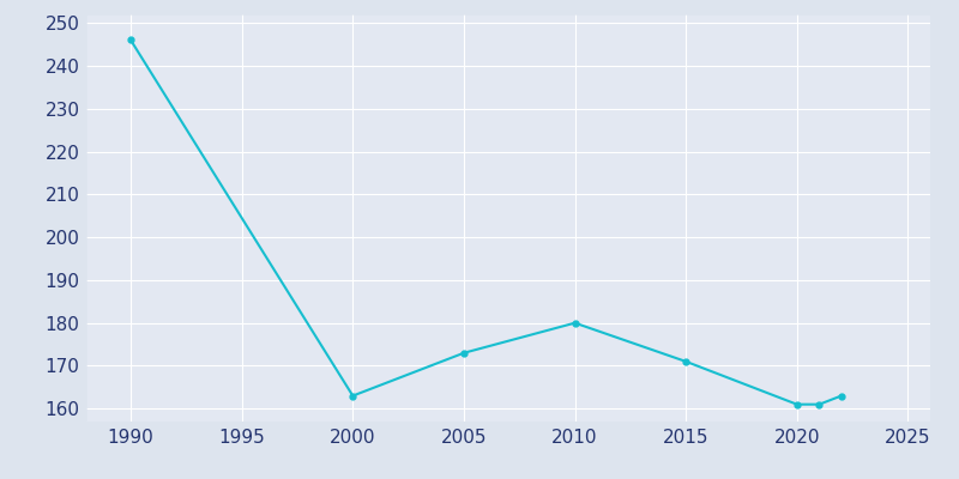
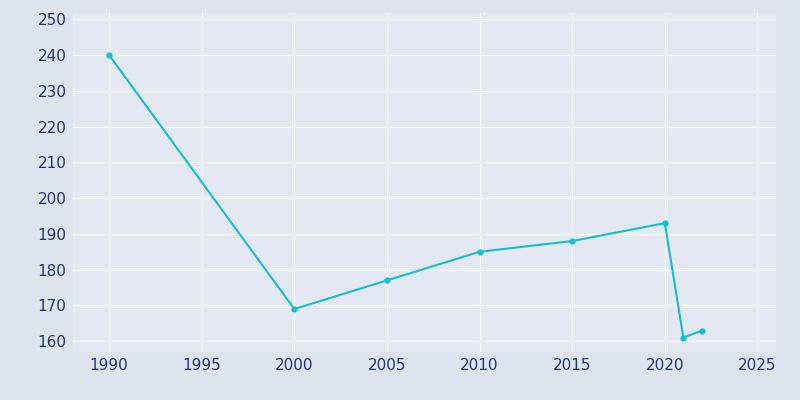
1990: 246 -> 240
2000: 163 -> 169
2005: 173 -> 177
2010: 180 -> 185
2015: 171 -> 188
2020: 161 -> 193
